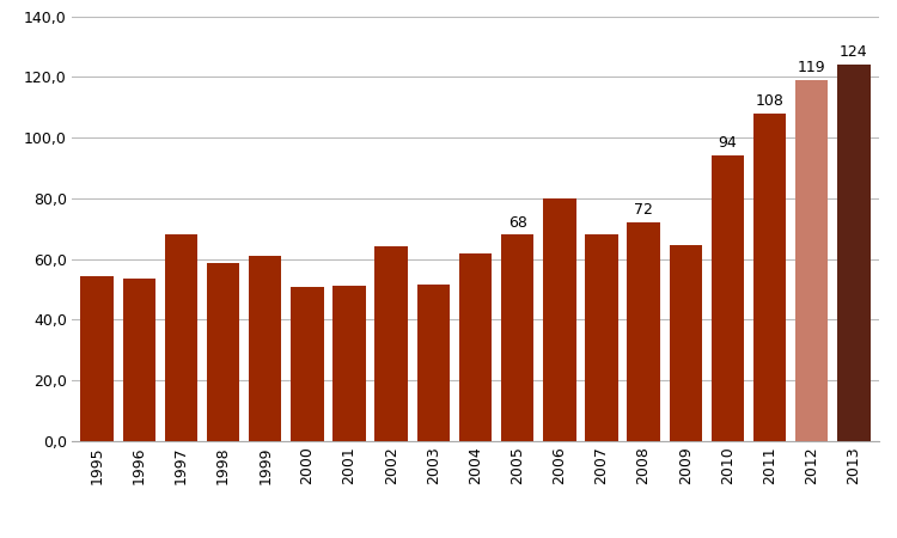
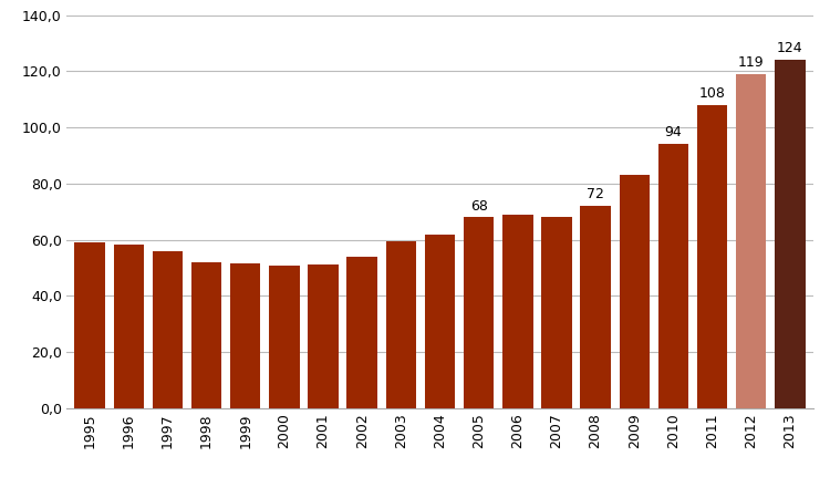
1995: 54,5 -> 59,2
1996: 53,5 -> 58,3
1997: 68,0 -> 55,9
1998: 58,5 -> 52,1
1999: 61,0 -> 51,4
2002: 64,0 -> 54,0
2003: 51,5 -> 59,4
2006: 80,0 -> 69,0
2009: 64,5 -> 83,2
